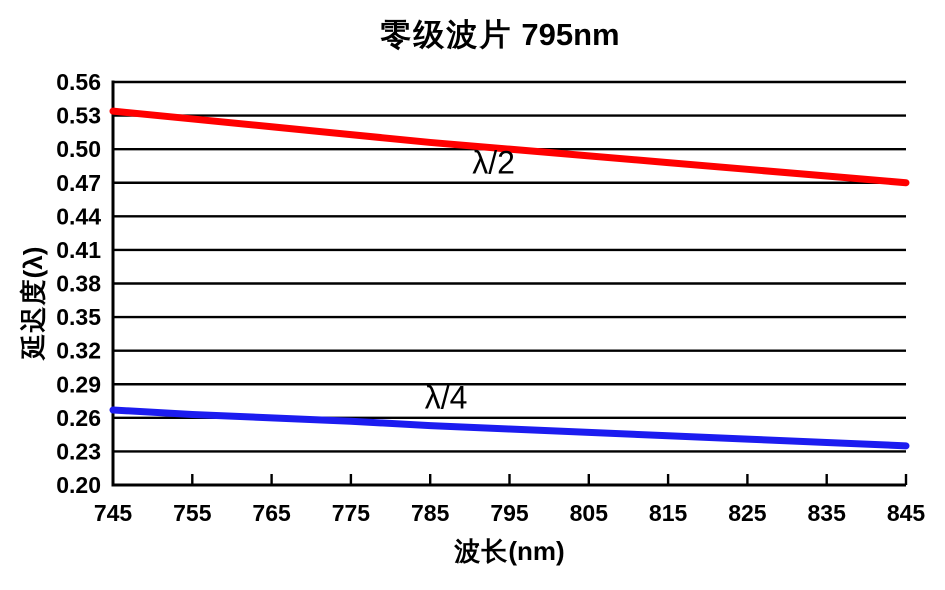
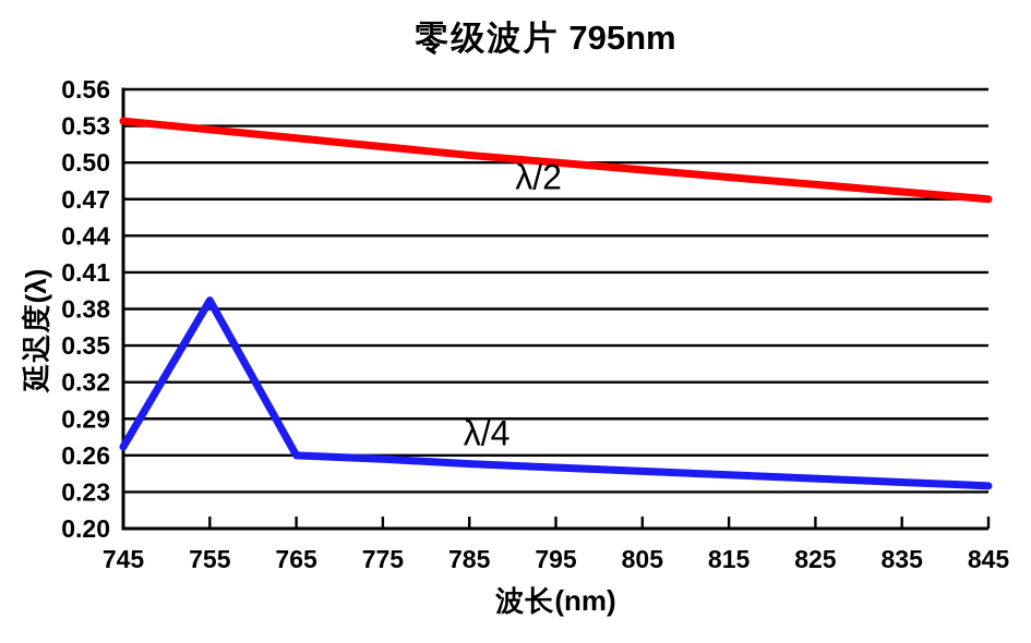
λ/4/755: 0.263 -> 0.387
